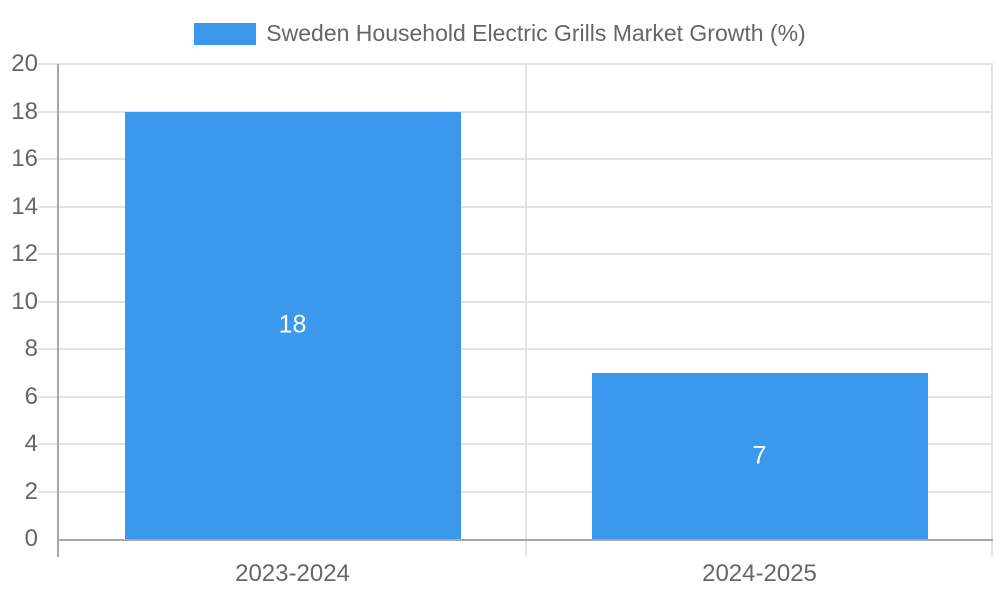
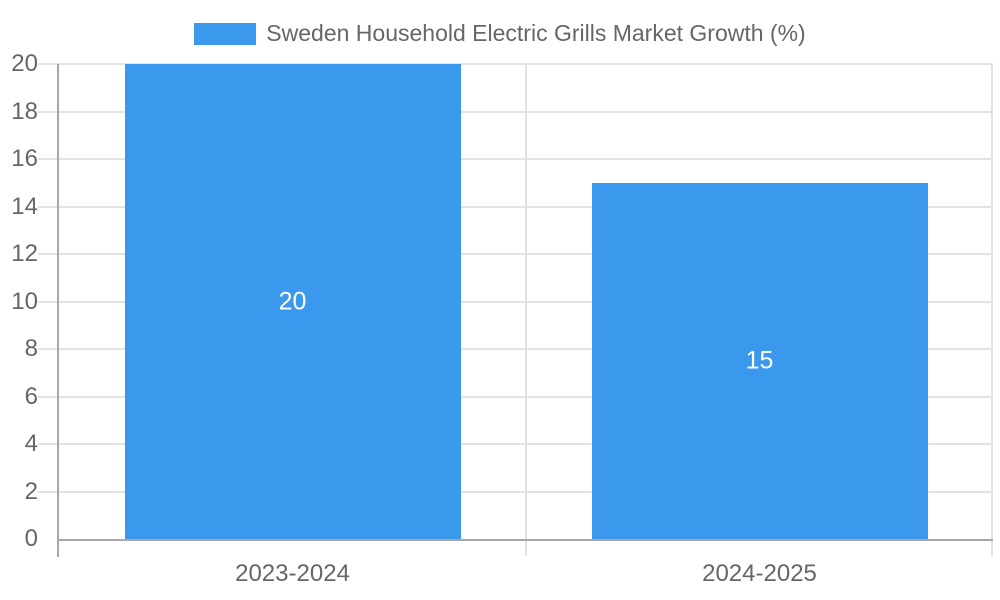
2023-2024: 18 -> 20
2024-2025: 7 -> 15
